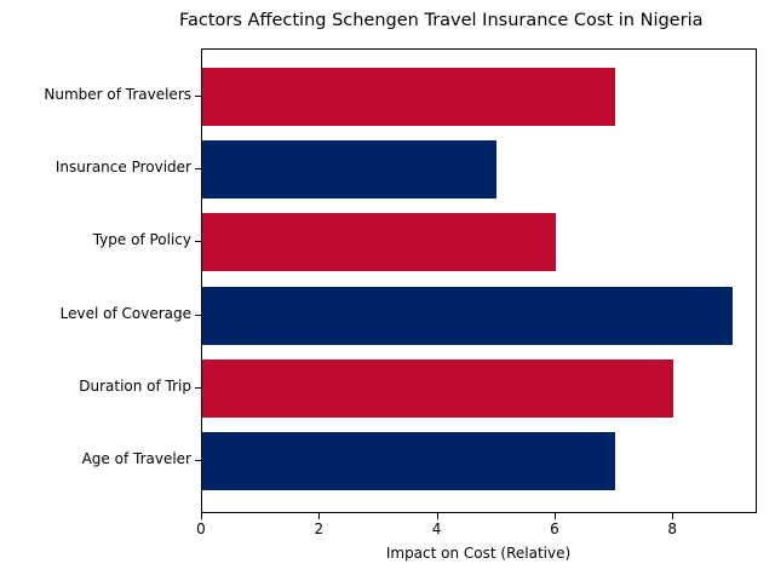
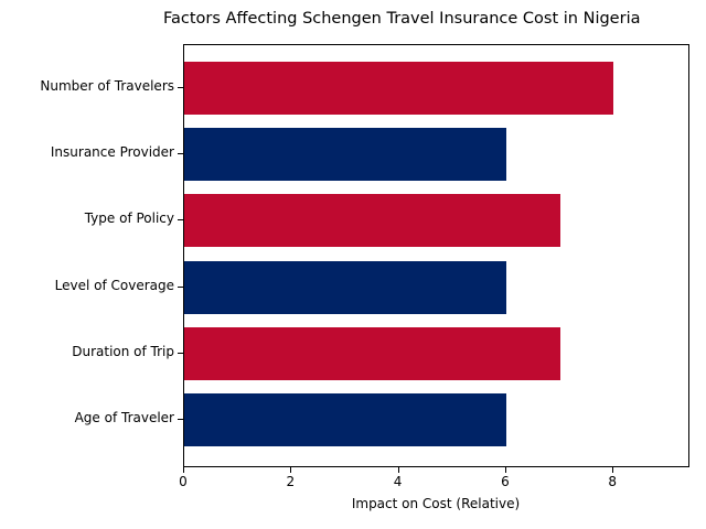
Age of Traveler: 7 -> 6
Duration of Trip: 8 -> 7
Level of Coverage: 9 -> 6
Type of Policy: 6 -> 7
Insurance Provider: 5 -> 6
Number of Travelers: 7 -> 8
